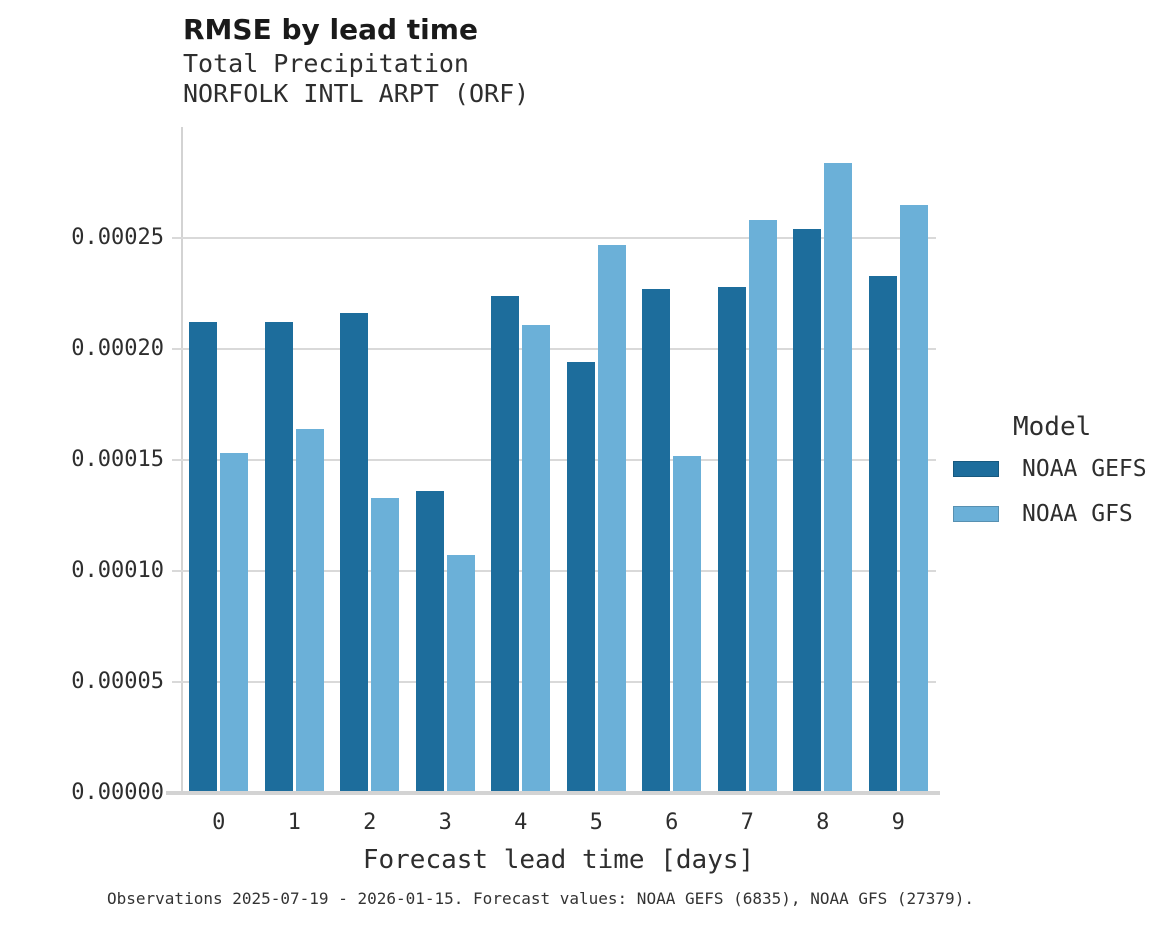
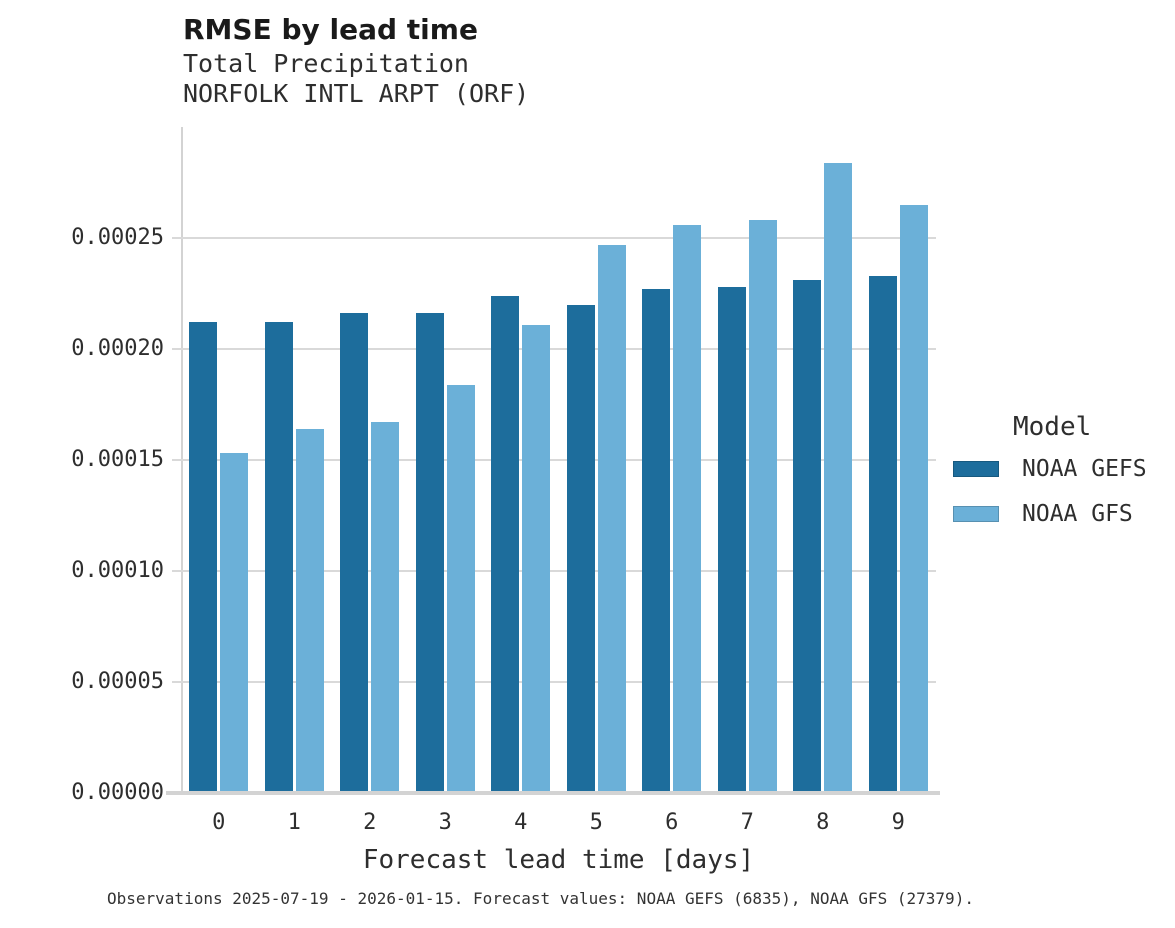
NOAA GFS/2: 0.000133 -> 0.000167
NOAA GEFS/3: 0.000136 -> 0.000216
NOAA GFS/3: 0.000107 -> 0.000184
NOAA GEFS/5: 0.000194 -> 0.000220
NOAA GFS/6: 0.000152 -> 0.000256
NOAA GEFS/8: 0.000254 -> 0.000231
